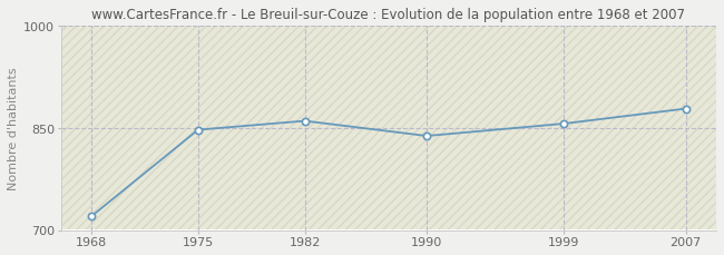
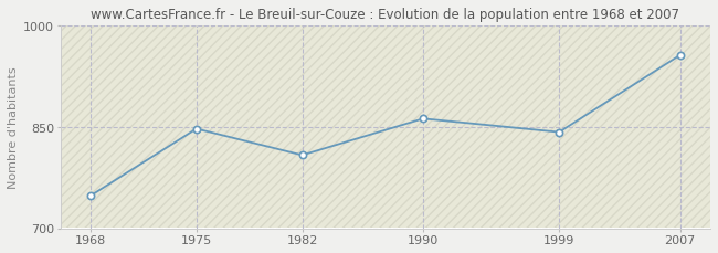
1968: 720 -> 748
1982: 860 -> 808
1990: 838 -> 862
1999: 856 -> 842
2007: 878 -> 956
